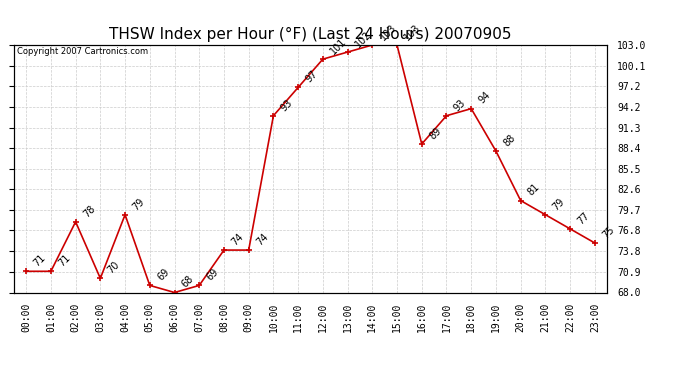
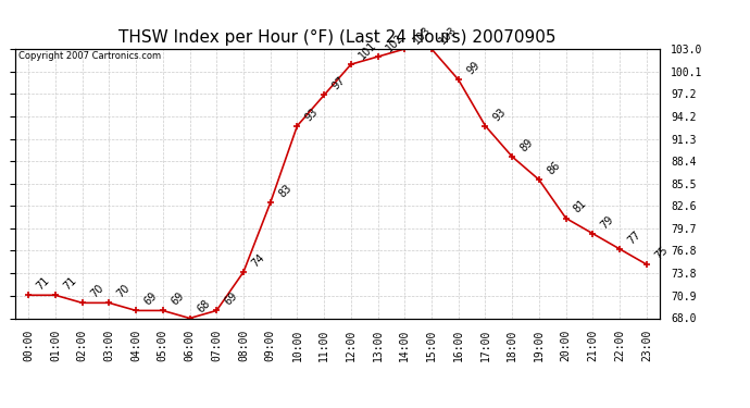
02:00: 78 -> 70
04:00: 79 -> 69
09:00: 74 -> 83
16:00: 89 -> 99
18:00: 94 -> 89
19:00: 88 -> 86
